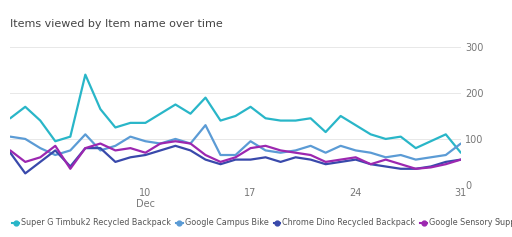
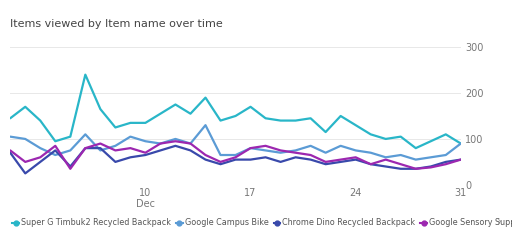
Google Campus Bike/17: 95 -> 80
Super G Timbuk2 Recycled Backpack/31: 70 -> 90
